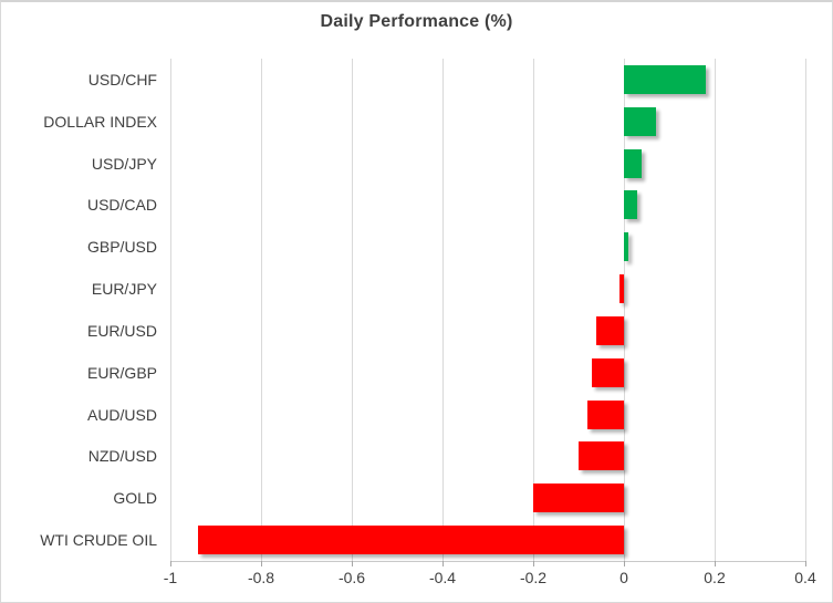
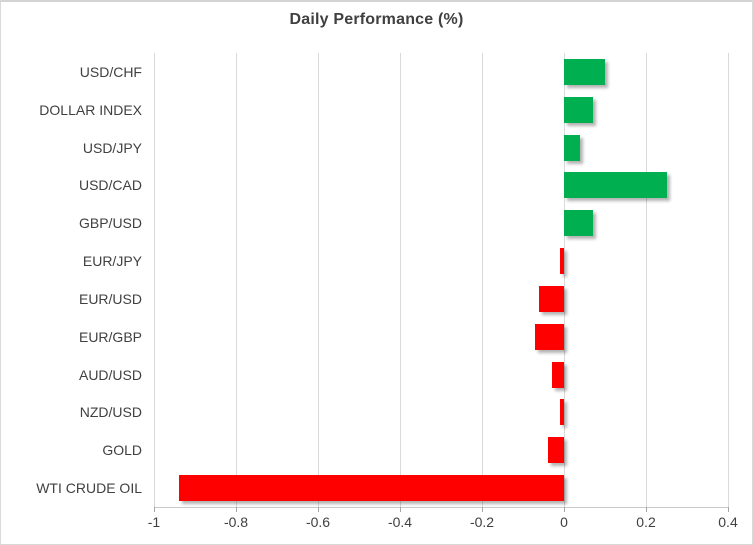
USD/CHF: 0.18 -> 0.10
USD/CAD: 0.03 -> 0.25
GBP/USD: 0.01 -> 0.07
AUD/USD: -0.08 -> -0.03
NZD/USD: -0.10 -> -0.01
GOLD: -0.20 -> -0.04
